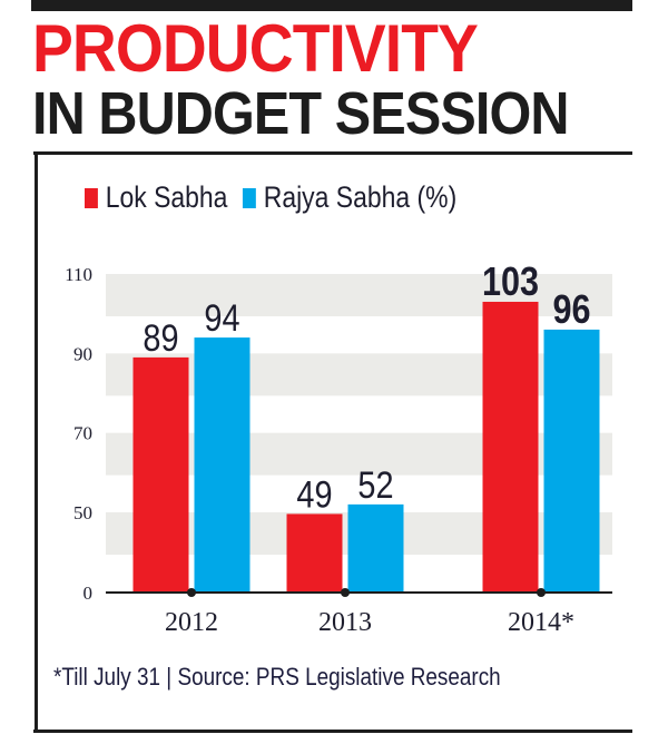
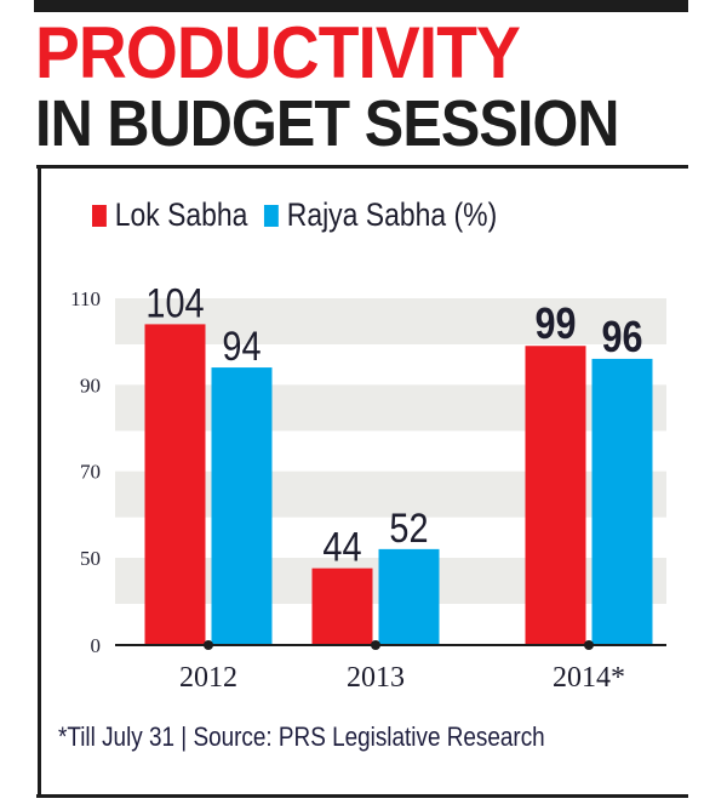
Lok Sabha/2012: 89 -> 104
Lok Sabha/2013: 49 -> 44
Lok Sabha/2014*: 103 -> 99
